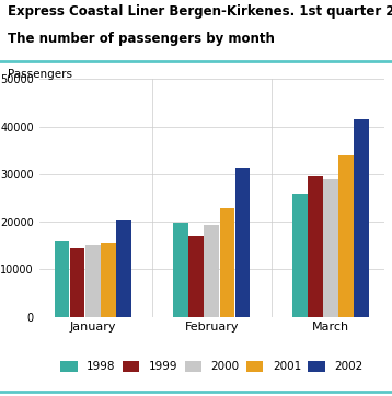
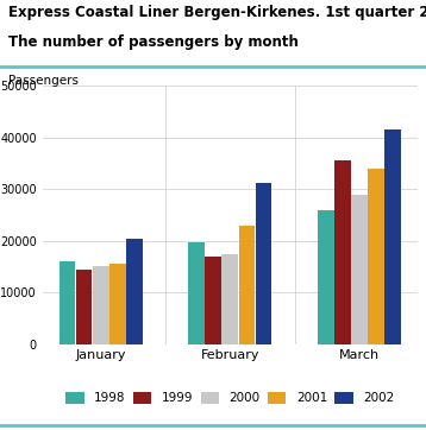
2000/February: 19300 -> 17500
1999/March: 29500 -> 35500
